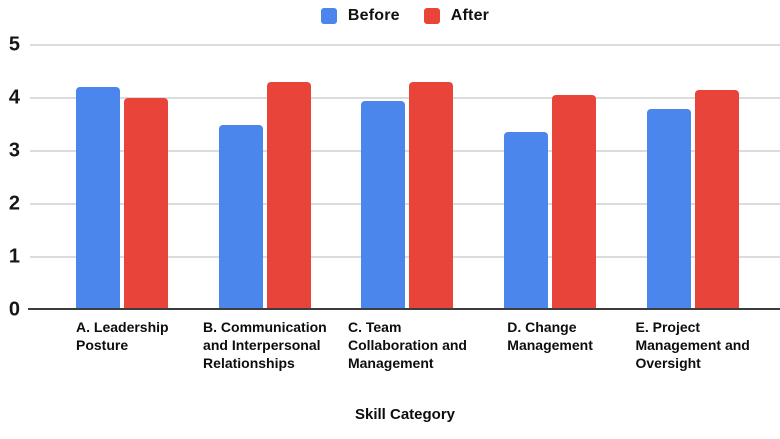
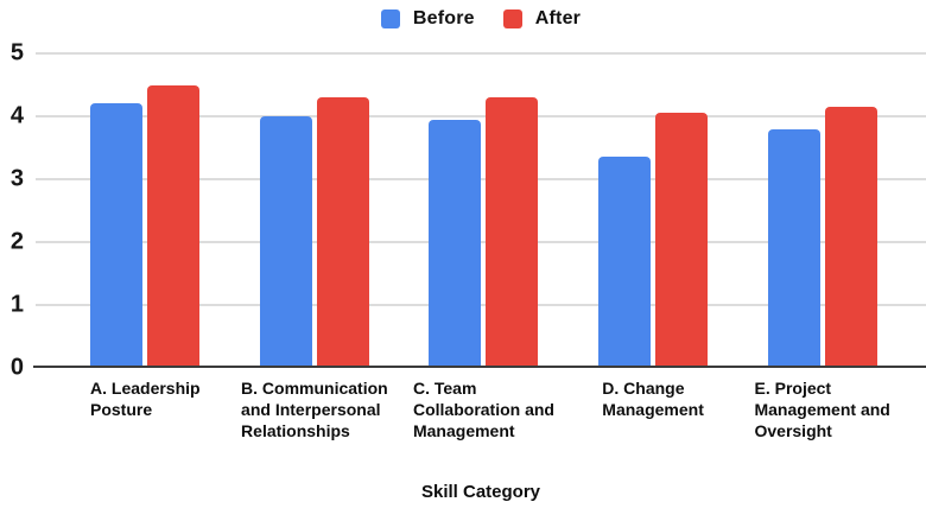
After/A. Leadership Posture: 4.0 -> 4.5
Before/B. Communication and Interpersonal Relationships: 3.5 -> 4.0
